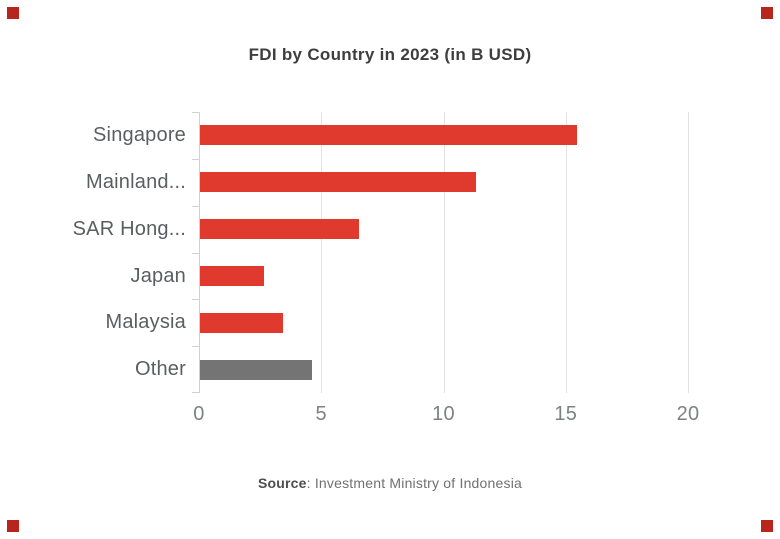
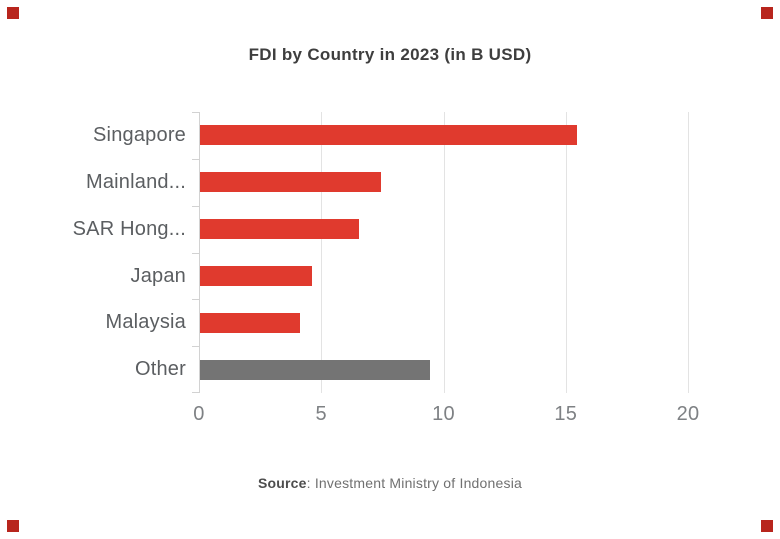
Mainland...: 11.3 -> 7.4
Japan: 2.6 -> 4.6
Malaysia: 3.4 -> 4.1
Other: 4.6 -> 9.4
